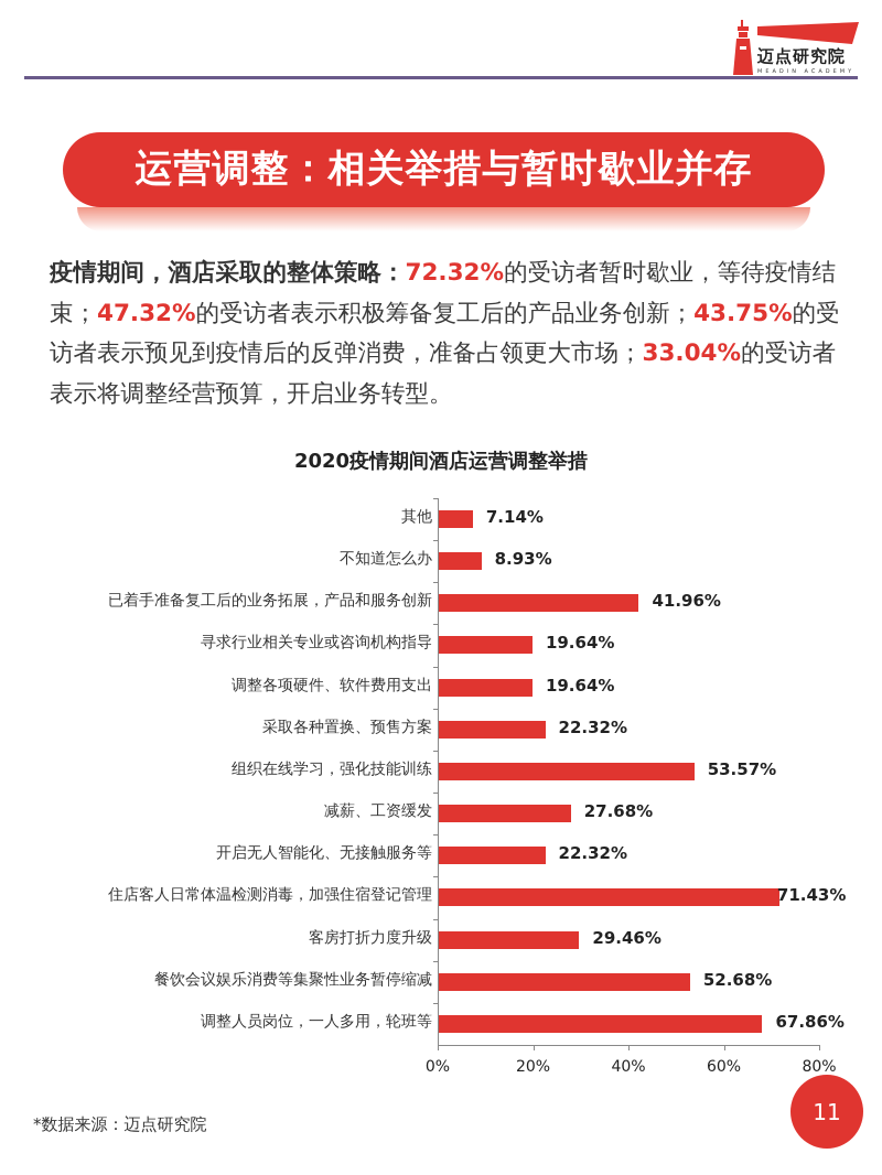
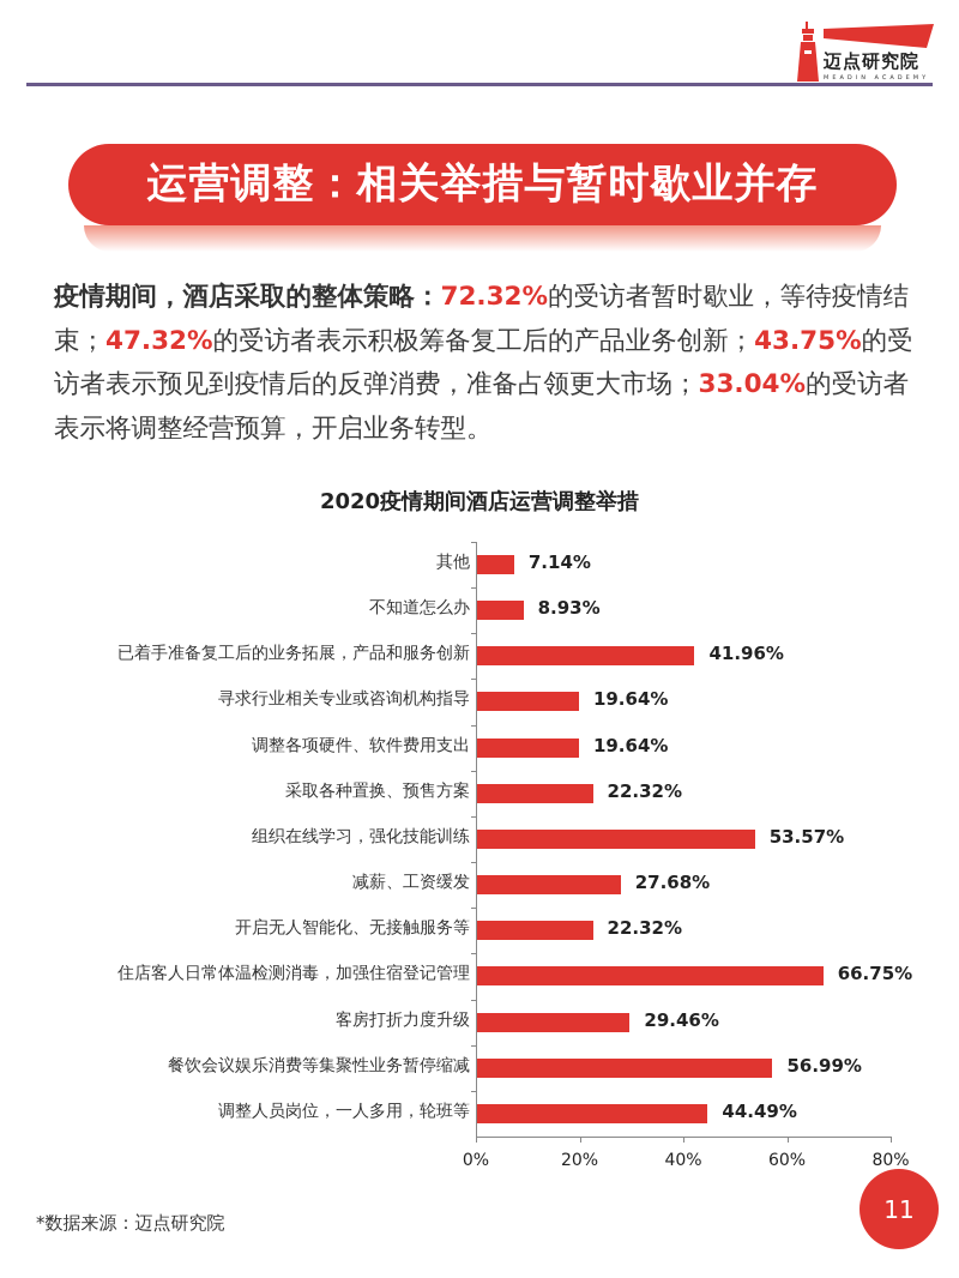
住店客人日常体温检测消毒，加强住宿登记管理: 71.43% -> 66.75%
餐饮会议娱乐消费等集聚性业务暂停缩减: 52.68% -> 56.99%
调整人员岗位，一人多用，轮班等: 67.86% -> 44.49%
